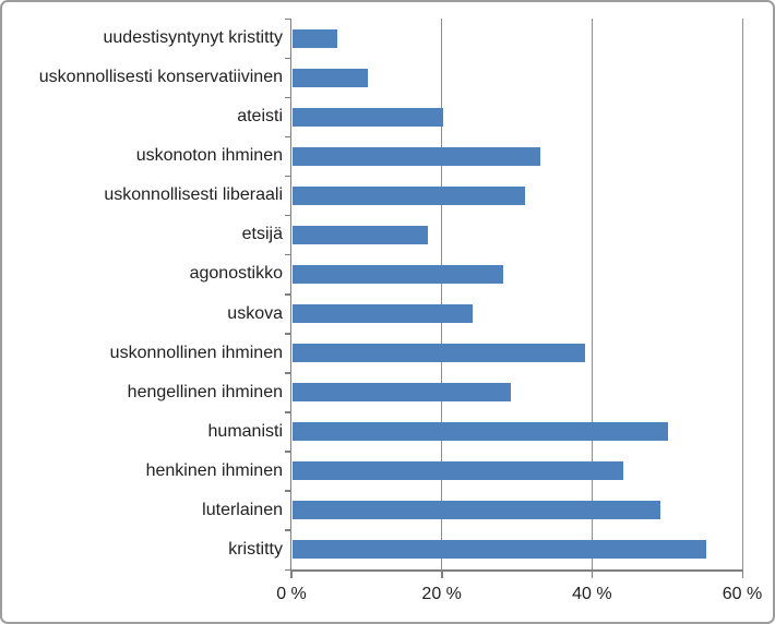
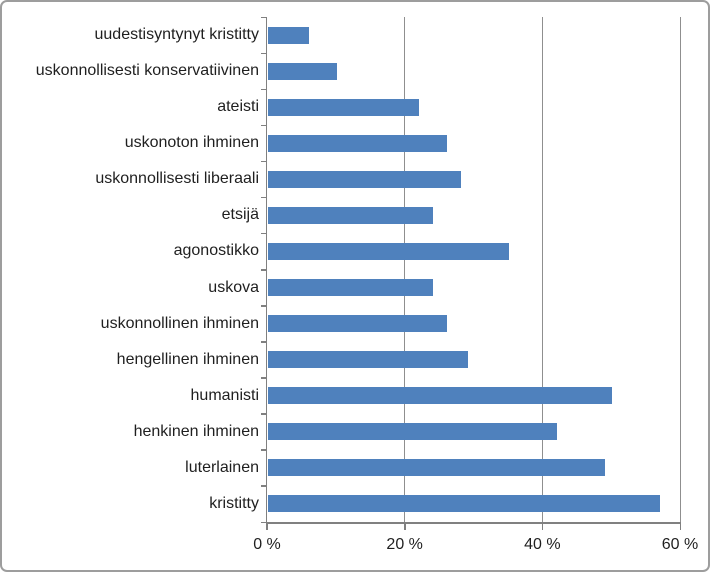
ateisti: 20% -> 22%
uskonoton ihminen: 33% -> 26%
uskonnollisesti liberaali: 31% -> 28%
etsijä: 18% -> 24%
agonostikko: 28% -> 35%
uskonnollinen ihminen: 39% -> 26%
henkinen ihminen: 44% -> 42%
kristitty: 55% -> 57%
